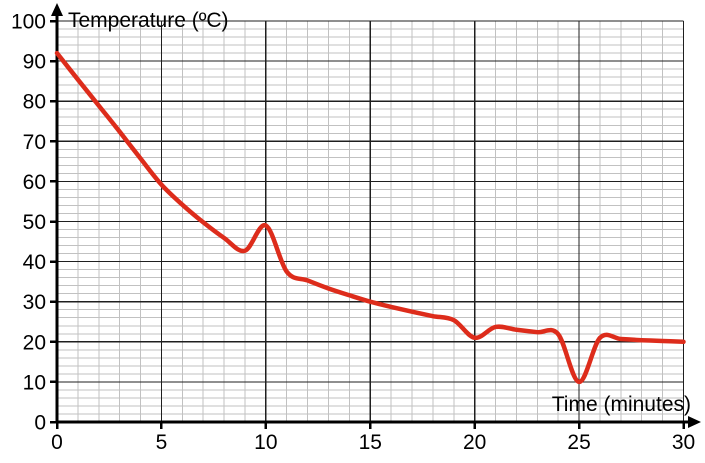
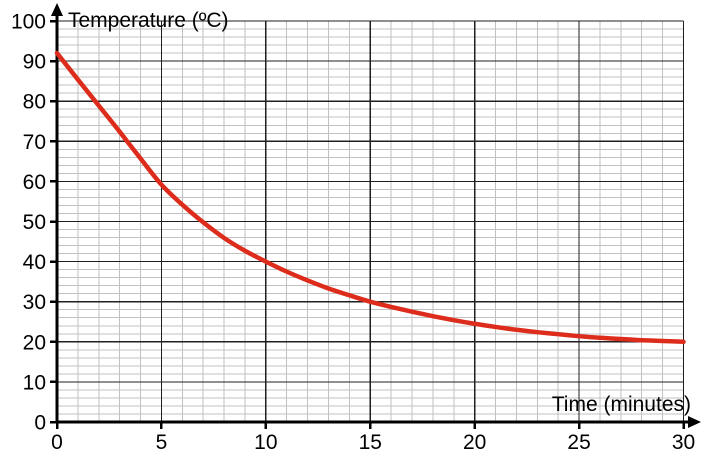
10: 49 -> 40
20: 21 -> 24
25: 10 -> 21
